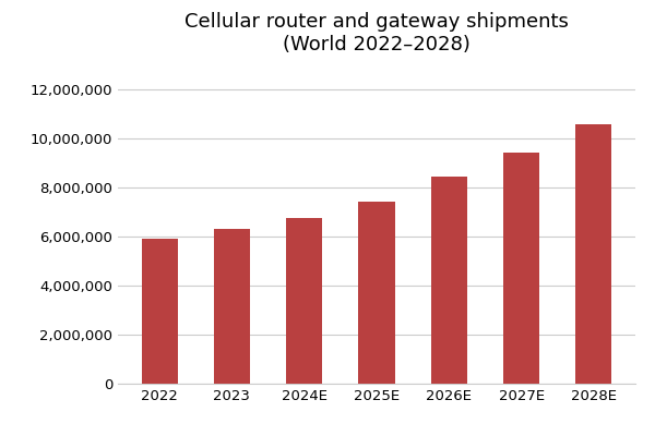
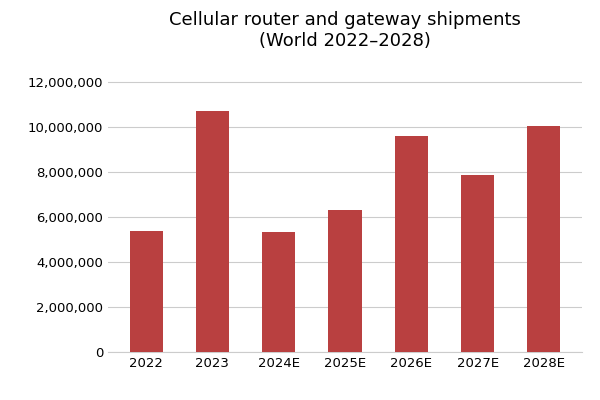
2022: 5,900,000 -> 5,400,000
2023: 6,300,000 -> 10,750,000
2024E: 6,750,000 -> 5,350,000
2025E: 7,450,000 -> 6,300,000
2026E: 8,450,000 -> 9,600,000
2027E: 9,450,000 -> 7,900,000
2028E: 10,600,000 -> 10,050,000
